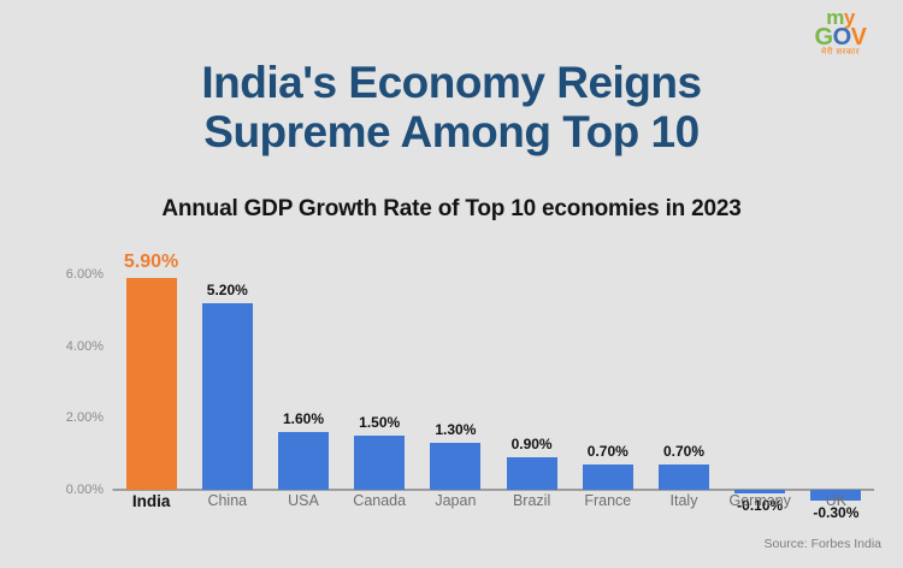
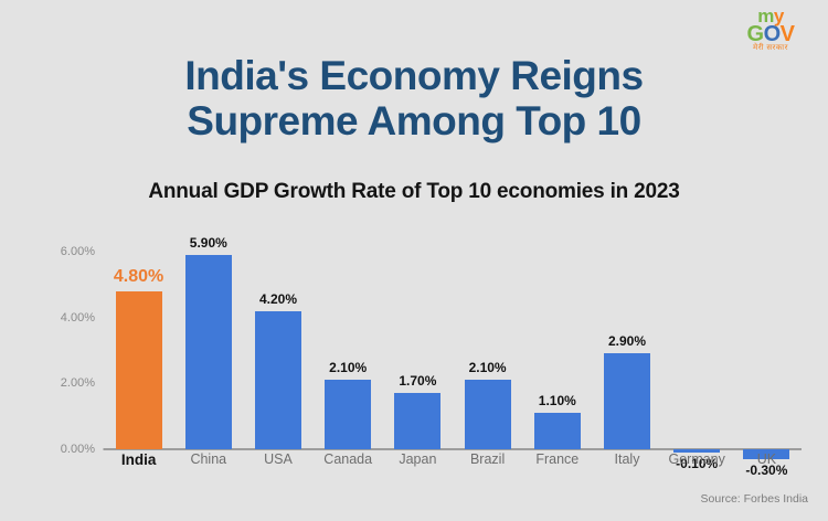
India: 5.90% -> 4.80%
China: 5.20% -> 5.90%
USA: 1.60% -> 4.20%
Canada: 1.50% -> 2.10%
Japan: 1.30% -> 1.70%
Brazil: 0.90% -> 2.10%
France: 0.70% -> 1.10%
Italy: 0.70% -> 2.90%
